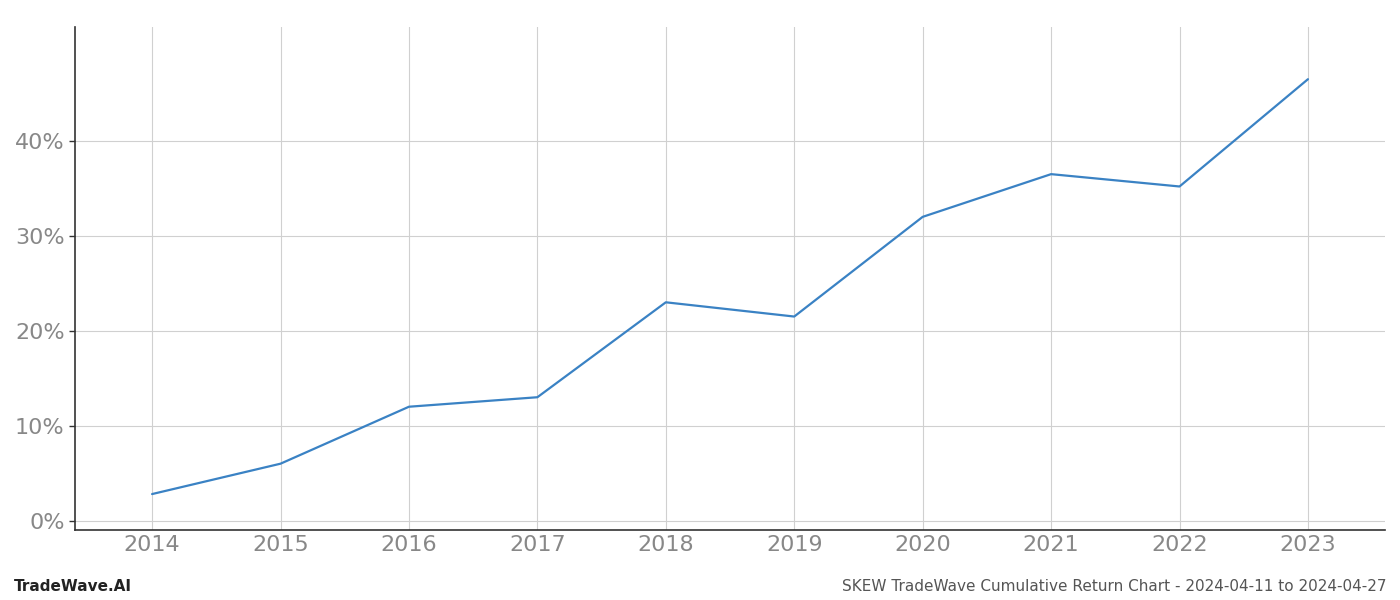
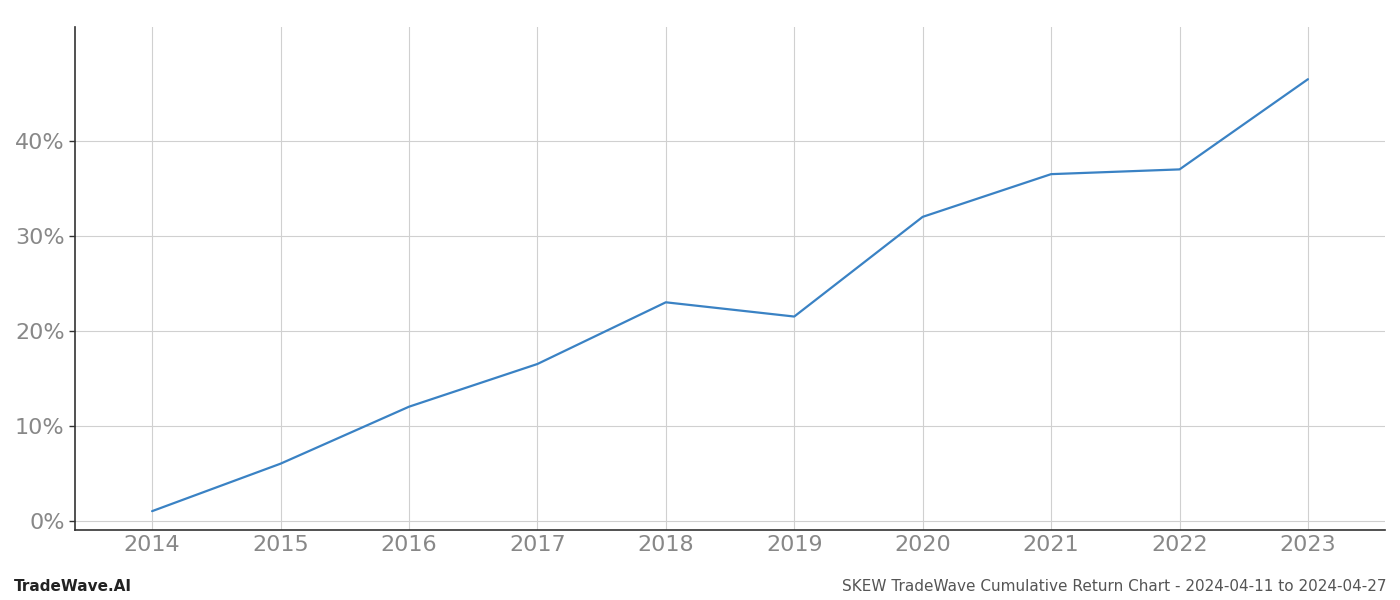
2014: 2.8% -> 1.0%
2017: 13.0% -> 16.5%
2022: 35.2% -> 37.0%
